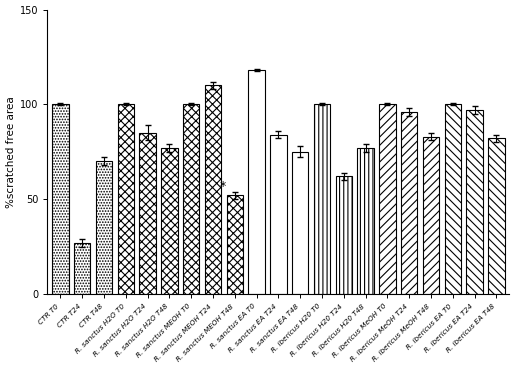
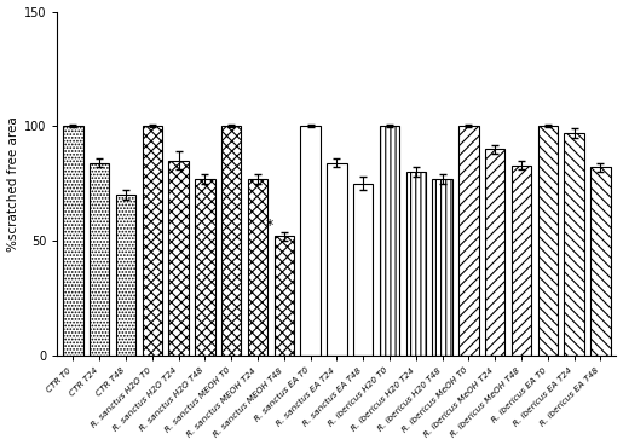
CTR T24: 27 -> 84
R. sanctus MEOH T24: 110 -> 77
R. sanctus EA T0: 118 -> 100
R. ibericus H20 T24: 62 -> 80
R. ibericus MeOH T24: 96 -> 90
